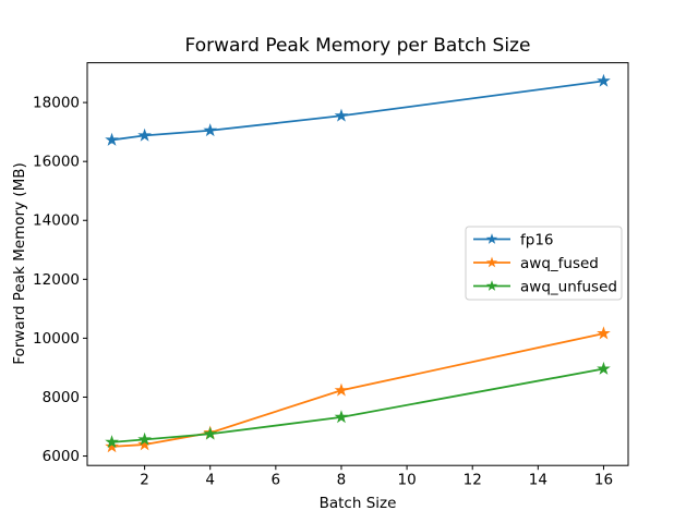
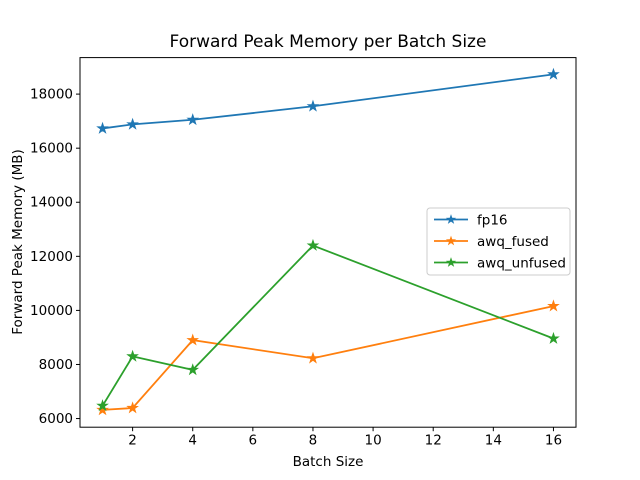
awq_unfused/2: 6600 -> 8300
awq_fused/4: 6800 -> 8900
awq_unfused/4: 6800 -> 7800
awq_unfused/8: 7300 -> 12400
